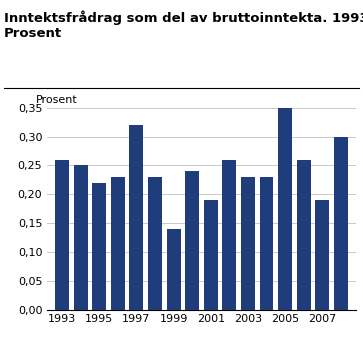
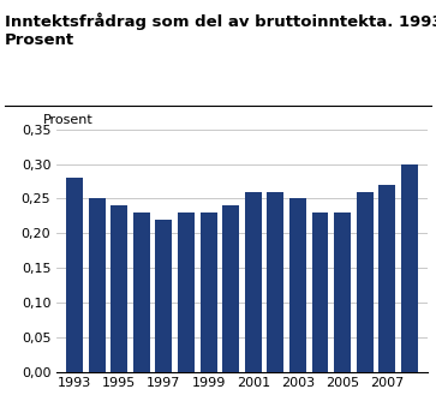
1993: 0,26 -> 0,28
1995: 0,22 -> 0,24
1997: 0,32 -> 0,22
1999: 0,14 -> 0,23
2001: 0,19 -> 0,26
2003: 0,23 -> 0,25
2005: 0,35 -> 0,23
2007: 0,19 -> 0,27
